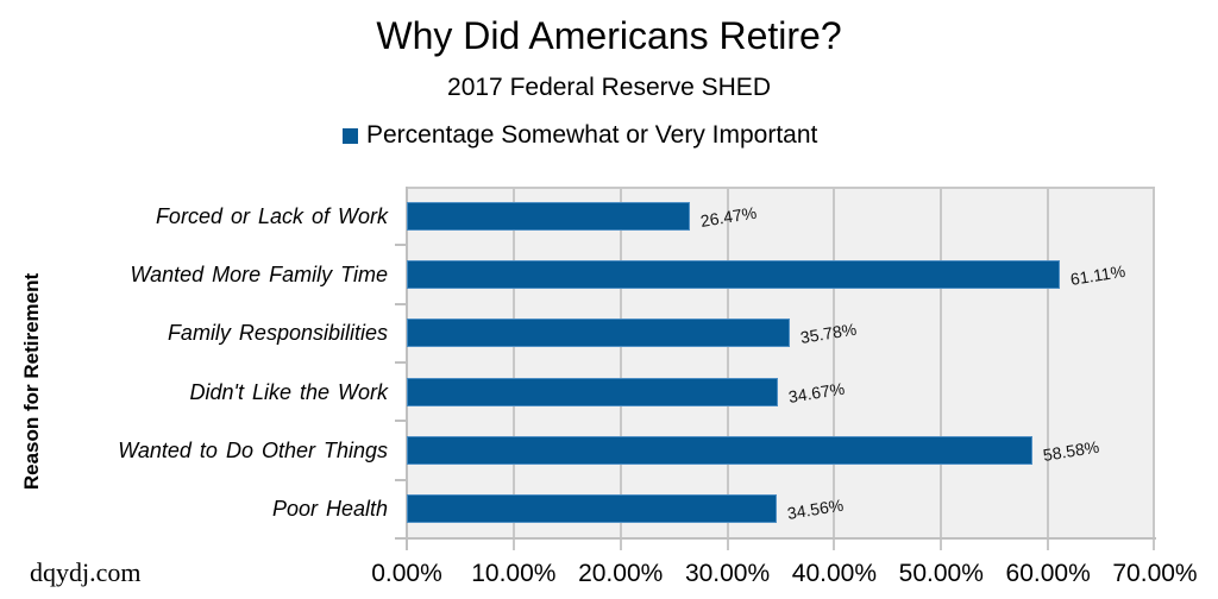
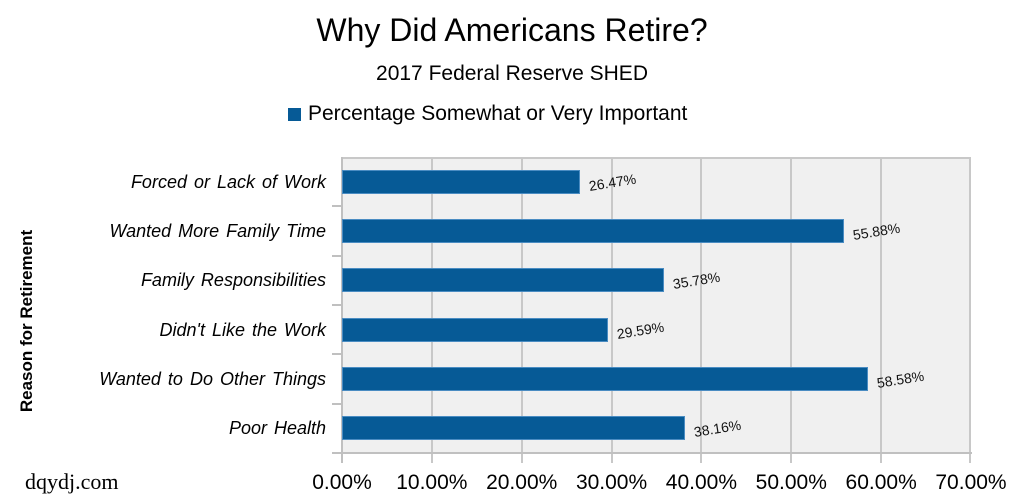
Wanted More Family Time: 61.11% -> 55.88%
Didn't Like the Work: 34.67% -> 29.59%
Poor Health: 34.56% -> 38.16%
